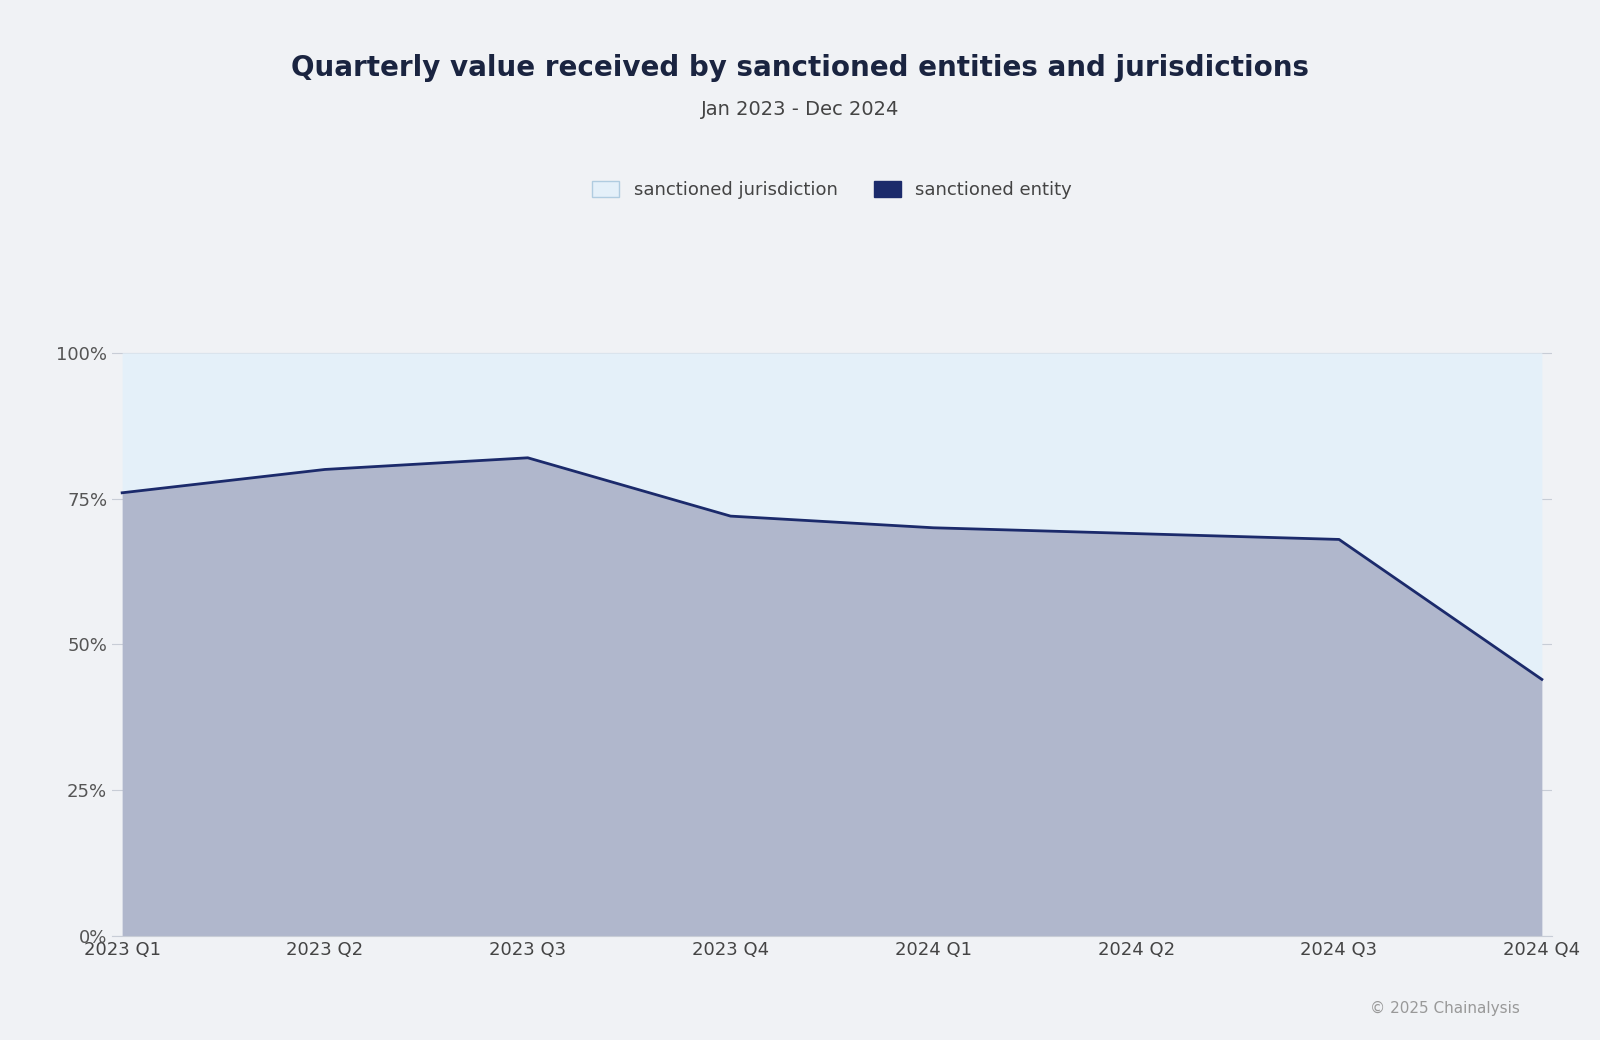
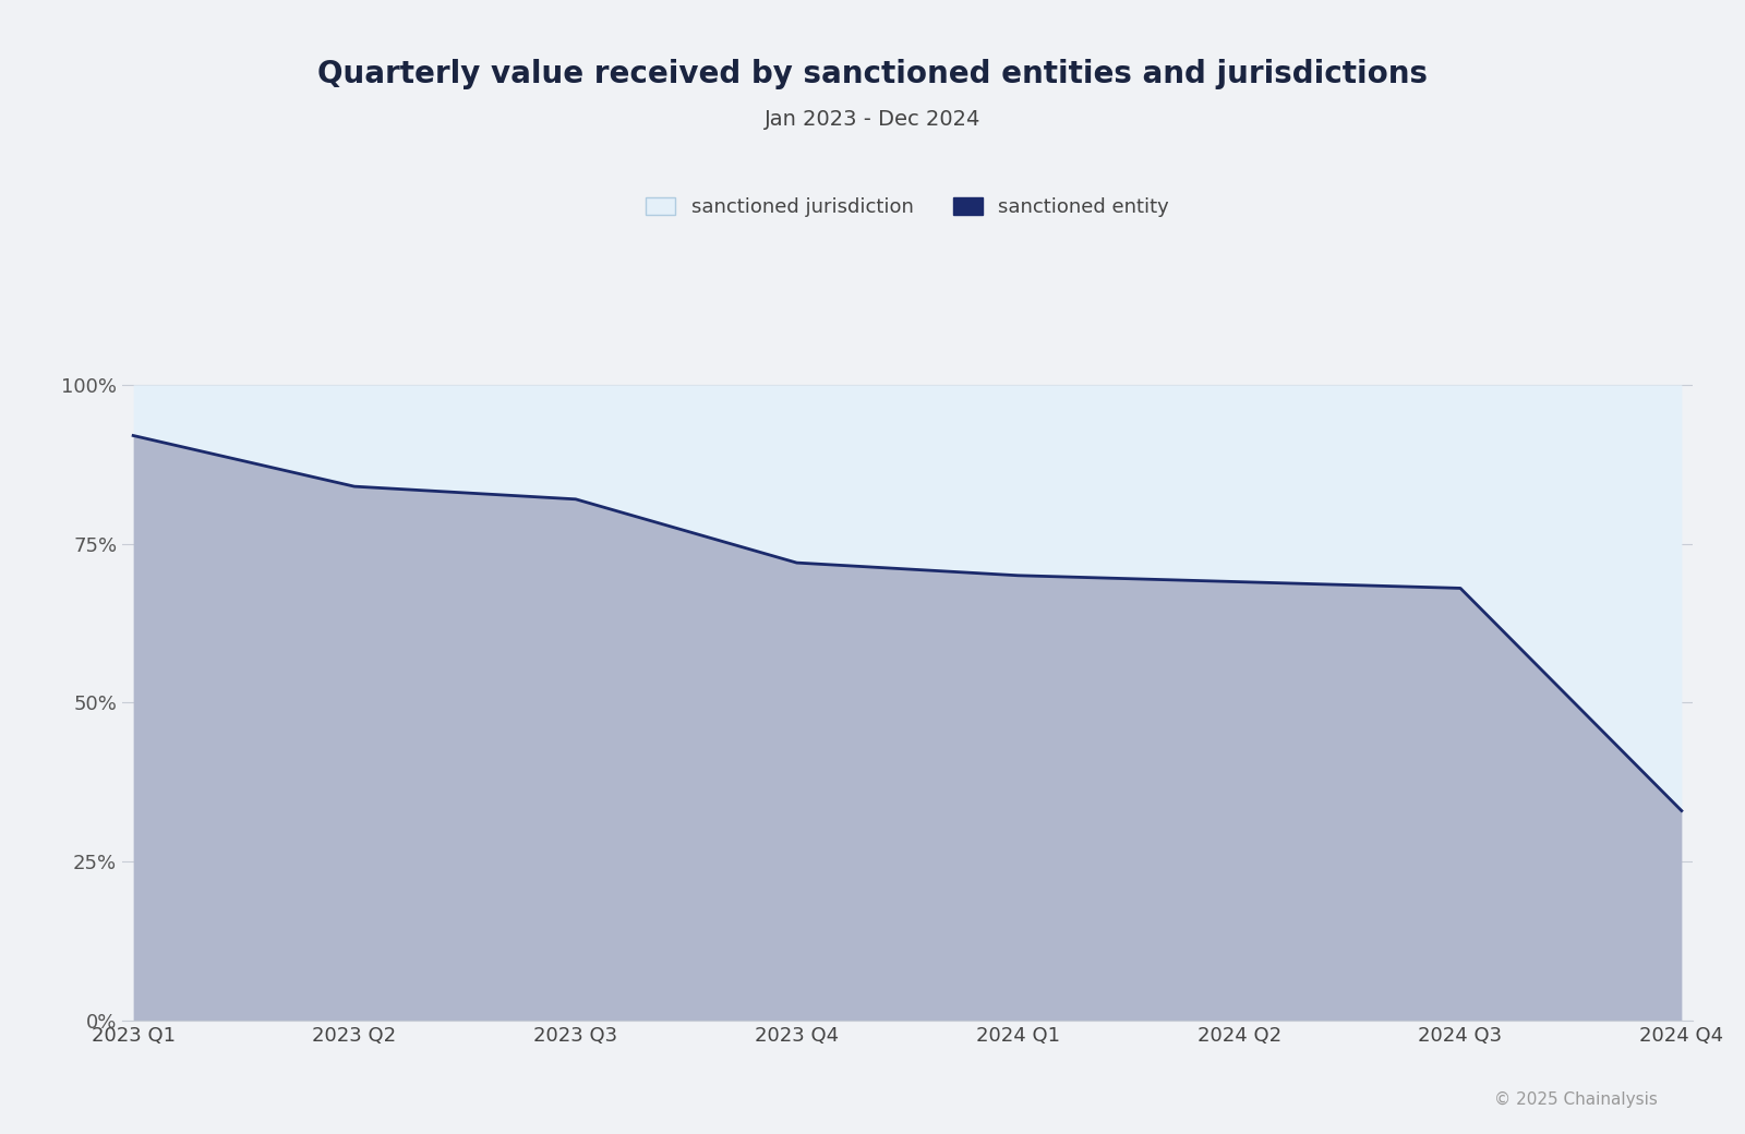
2023 Q1: 76% -> 92%
2023 Q2: 80% -> 84%
2024 Q4: 44% -> 33%
